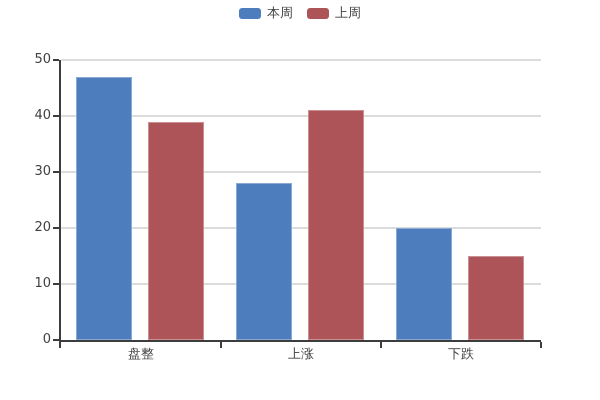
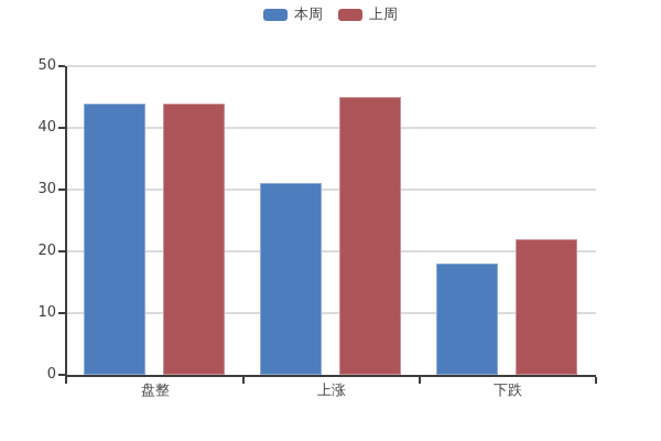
本周/盘整: 47 -> 44
上周/盘整: 39 -> 44
本周/上涨: 28 -> 31
上周/上涨: 41 -> 45
本周/下跌: 20 -> 18
上周/下跌: 15 -> 22
